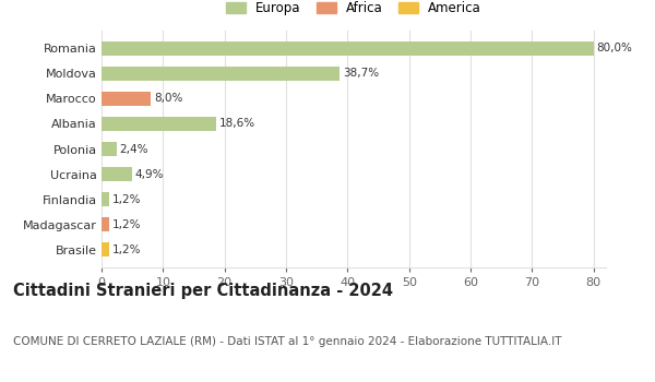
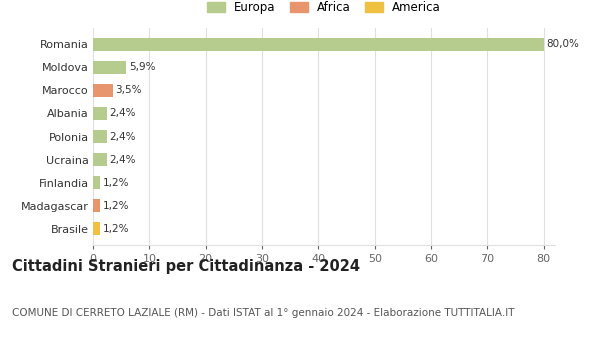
Moldova: 38,7% -> 5,9%
Marocco: 8,0% -> 3,5%
Albania: 18,6% -> 2,4%
Ucraina: 4,9% -> 2,4%
